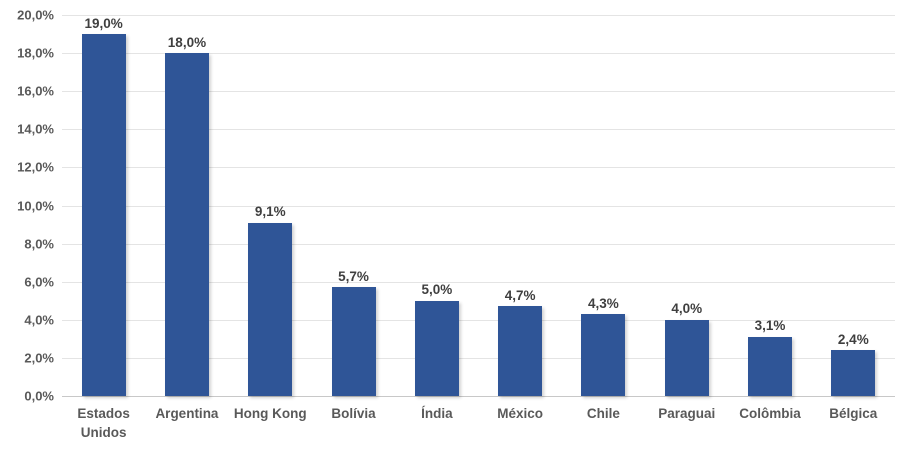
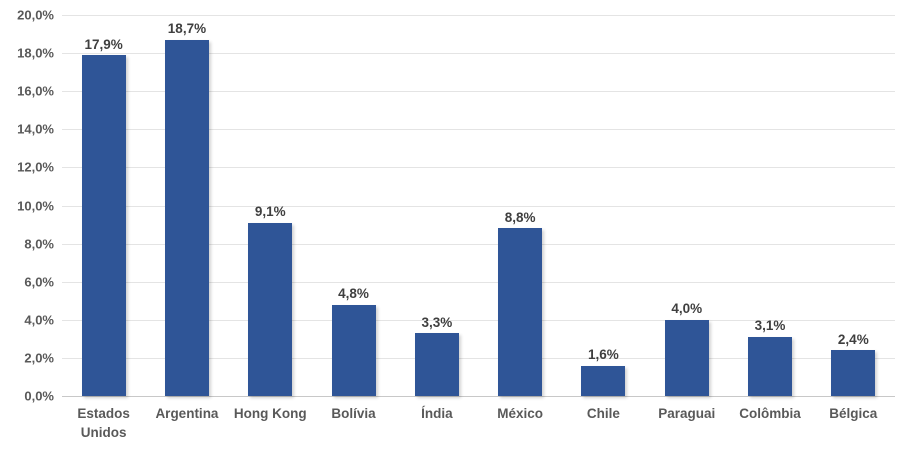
Estados Unidos: 19,0% -> 17,9%
Argentina: 18,0% -> 18,7%
Bolívia: 5,7% -> 4,8%
Índia: 5,0% -> 3,3%
México: 4,7% -> 8,8%
Chile: 4,3% -> 1,6%
